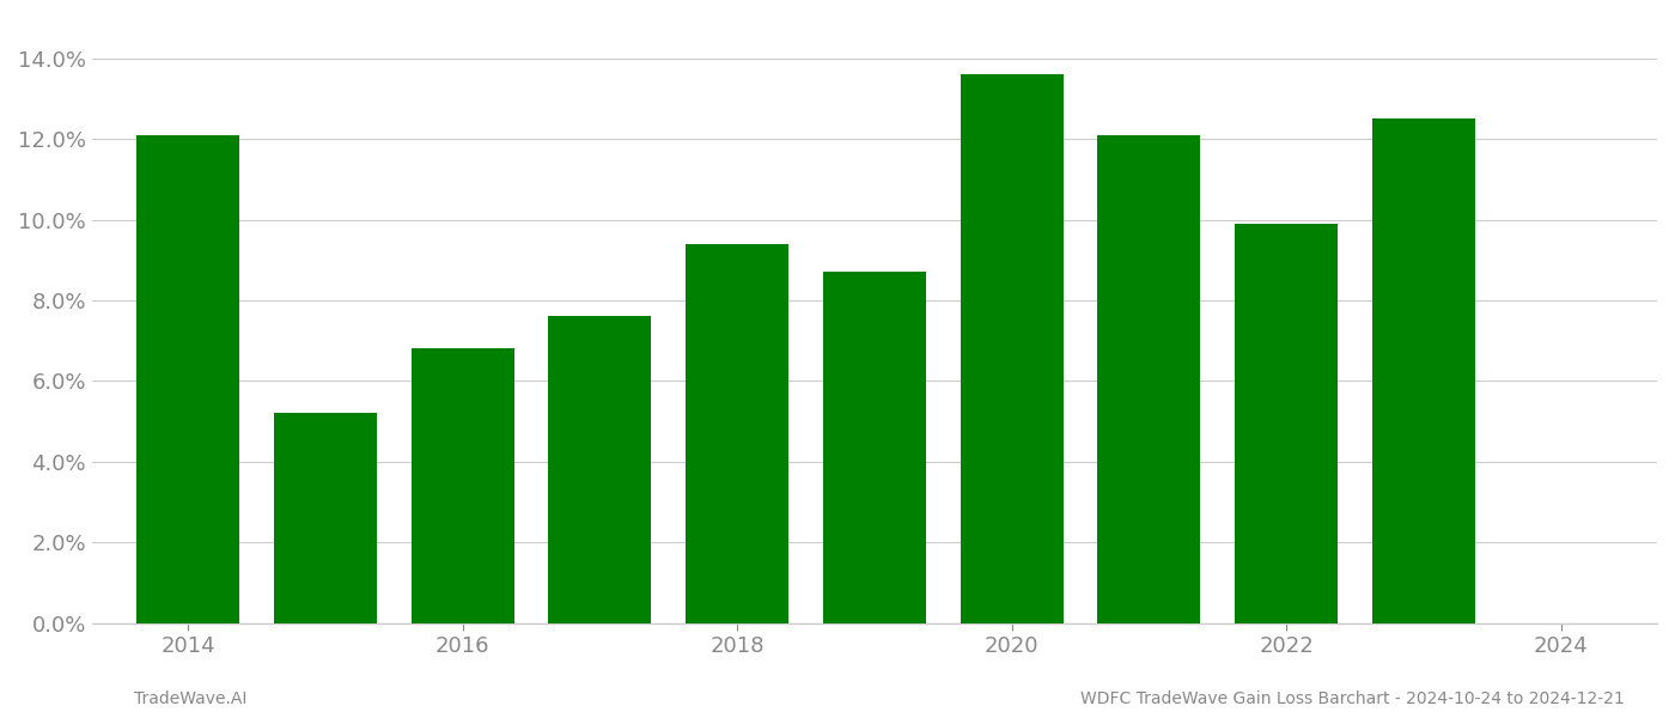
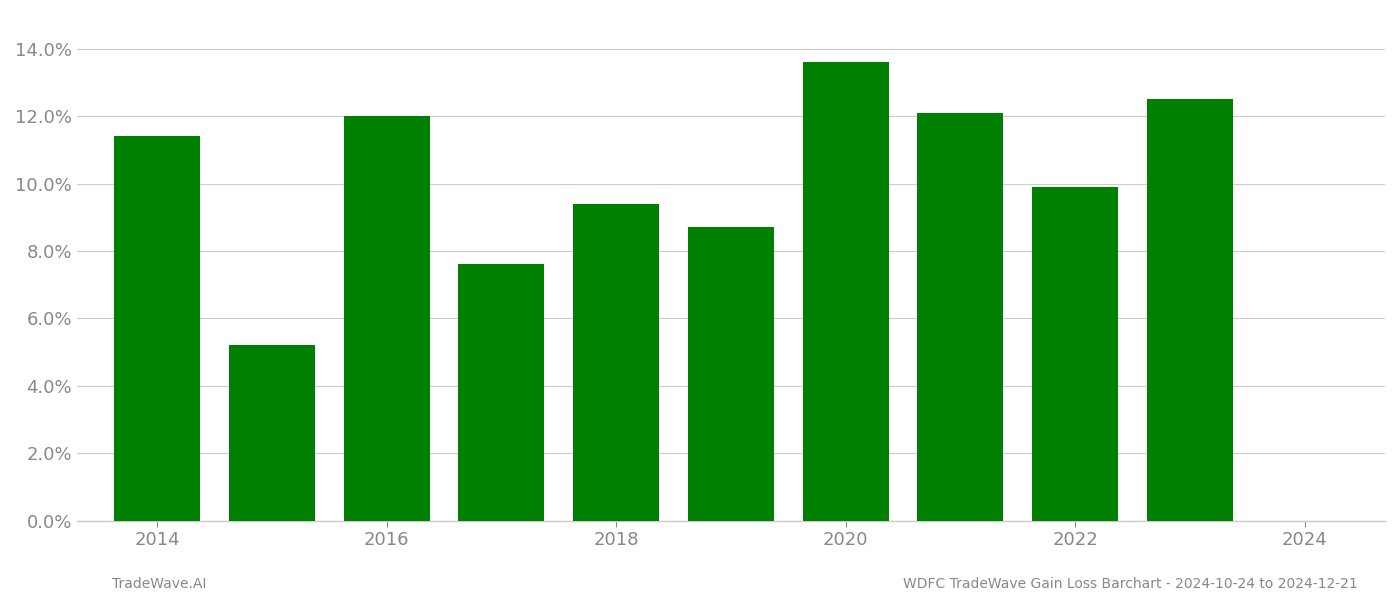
2014: 12.1% -> 11.4%
2016: 6.8% -> 12.0%
